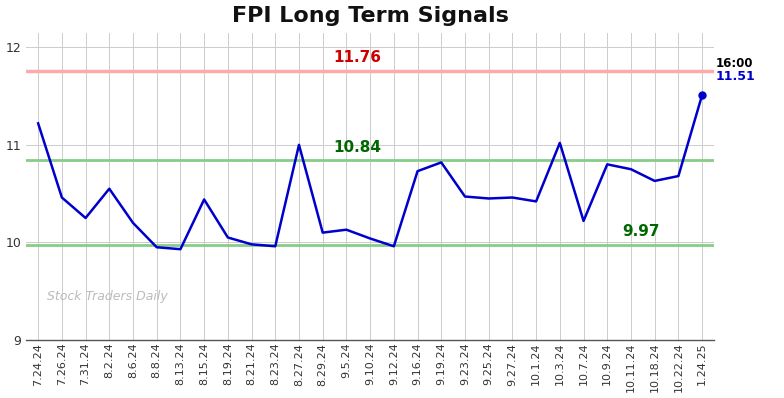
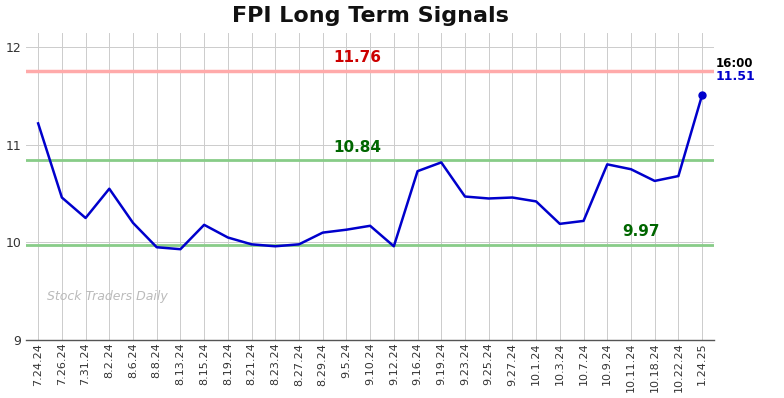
8.15.24: 10.44 -> 10.18
8.27.24: 11.00 -> 9.98
9.10.24: 10.04 -> 10.17
10.3.24: 11.02 -> 10.19
